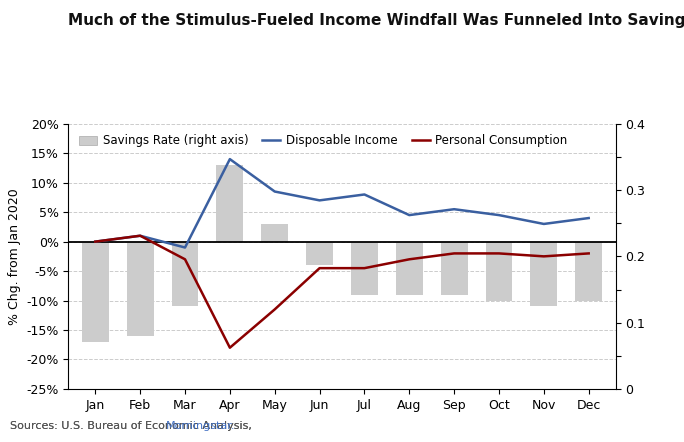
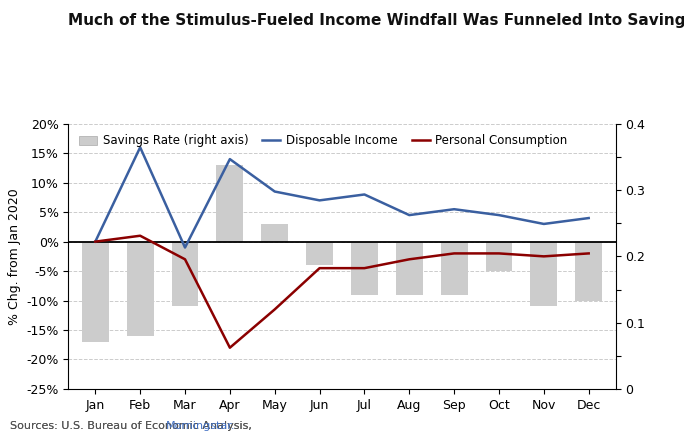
Disposable Income/Feb: 1.0% -> 16.0%
Savings Rate (right axis)/Oct: -10% -> -5%
